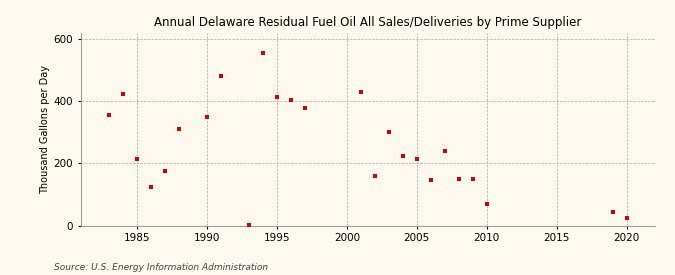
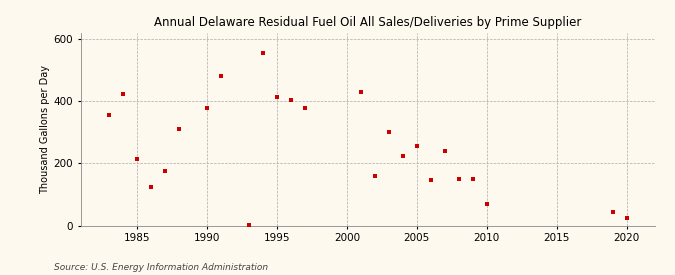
1990: 350 -> 380
2005: 215 -> 255
